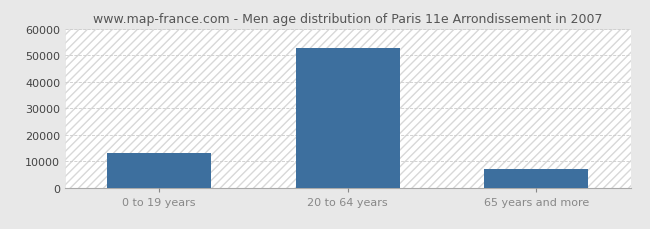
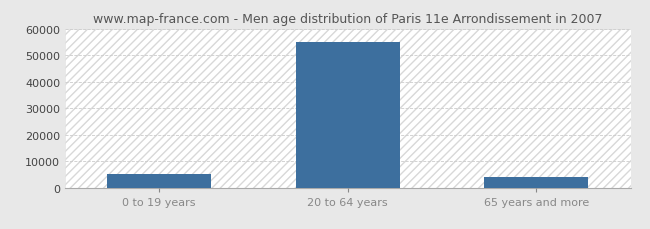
0 to 19 years: 13000 -> 5000
20 to 64 years: 52700 -> 55000
65 years and more: 7000 -> 4000
